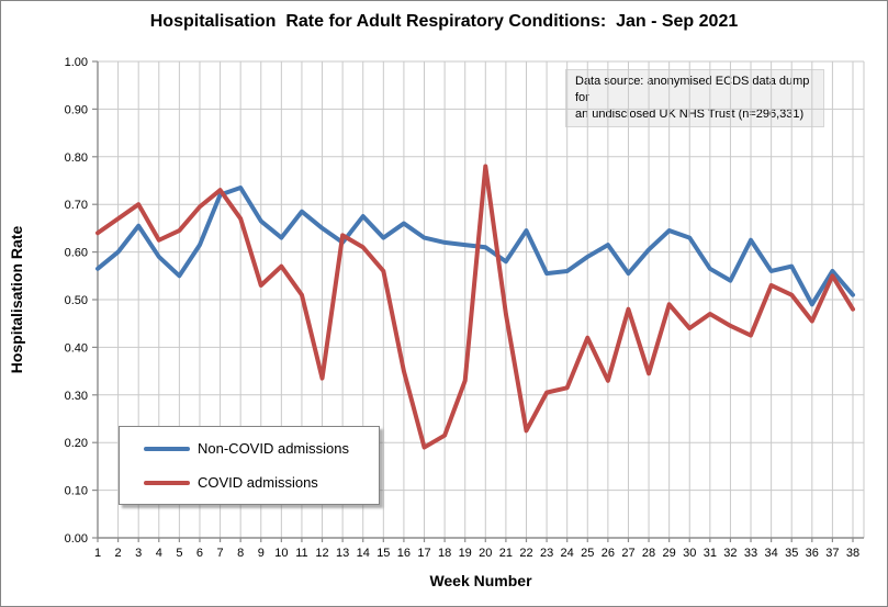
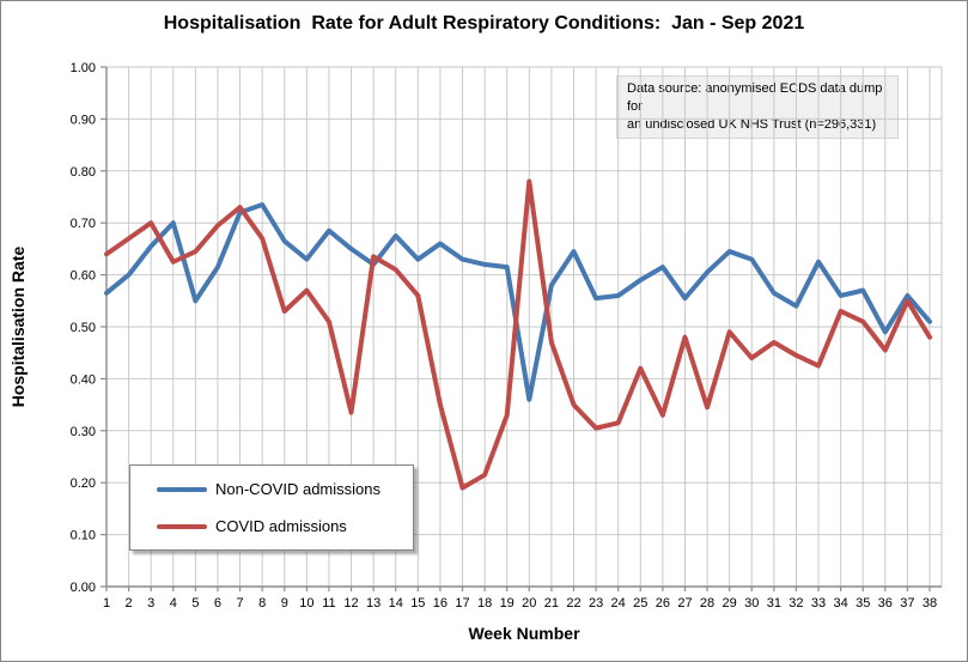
Non-COVID admissions/4: 0.59 -> 0.70
Non-COVID admissions/20: 0.61 -> 0.36
COVID admissions/22: 0.23 -> 0.35
